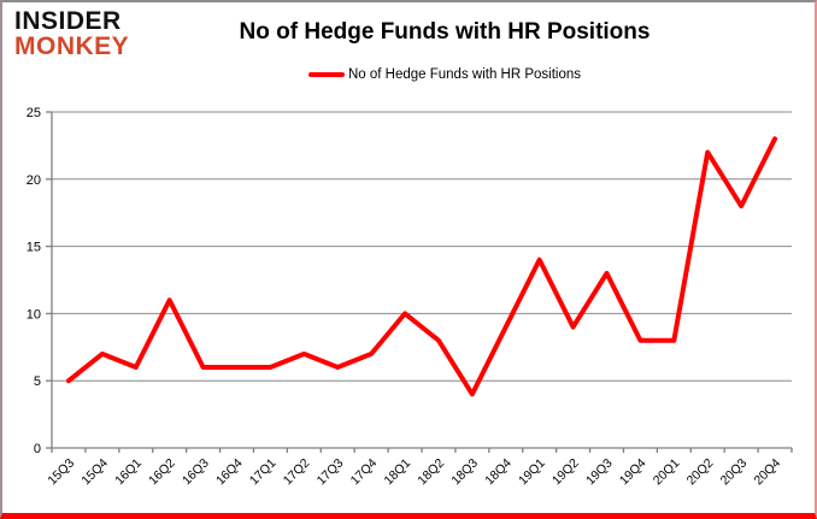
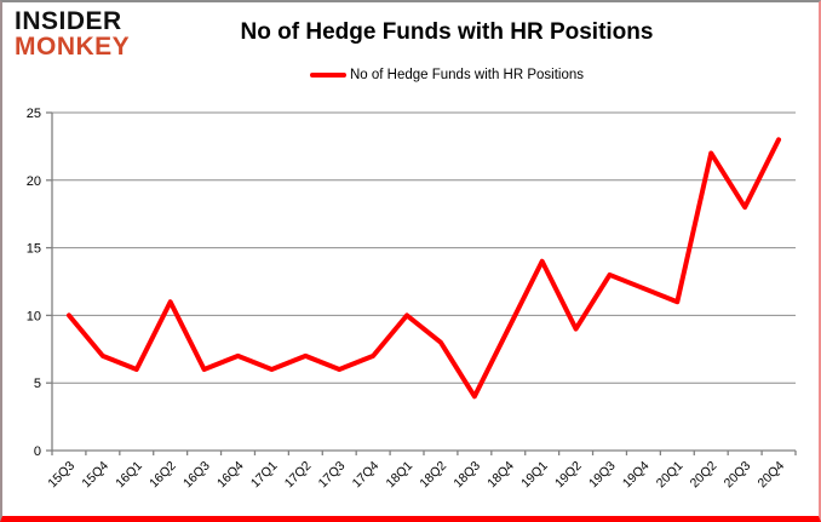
15Q3: 5 -> 10
16Q4: 6 -> 7
19Q4: 8 -> 12
20Q1: 8 -> 11
